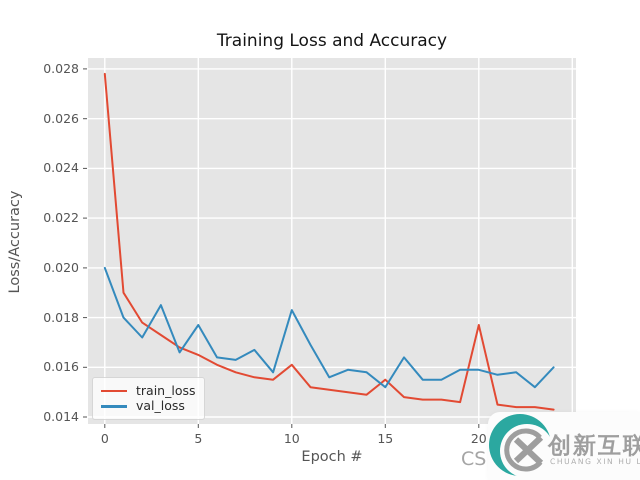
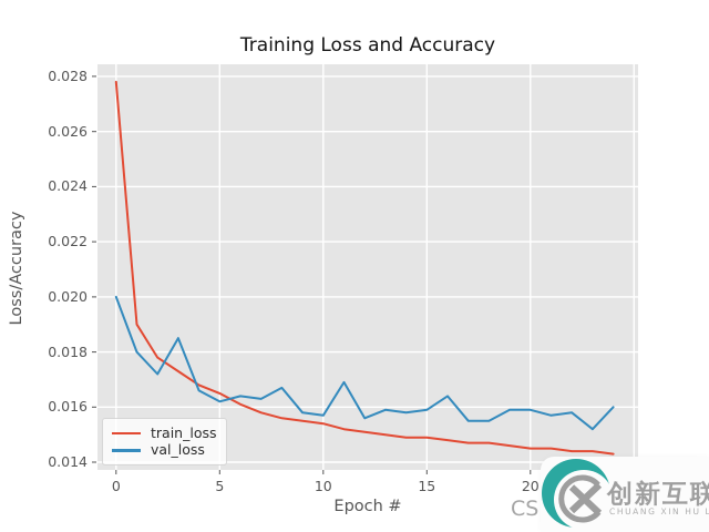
val_loss/5: 0.0177 -> 0.0162
train_loss/10: 0.0161 -> 0.0154
val_loss/10: 0.0183 -> 0.0157
train_loss/15: 0.0155 -> 0.0149
val_loss/15: 0.0152 -> 0.0159
train_loss/20: 0.0177 -> 0.0145
